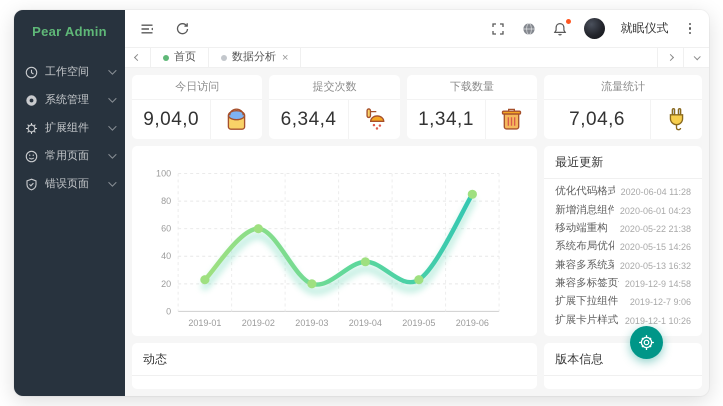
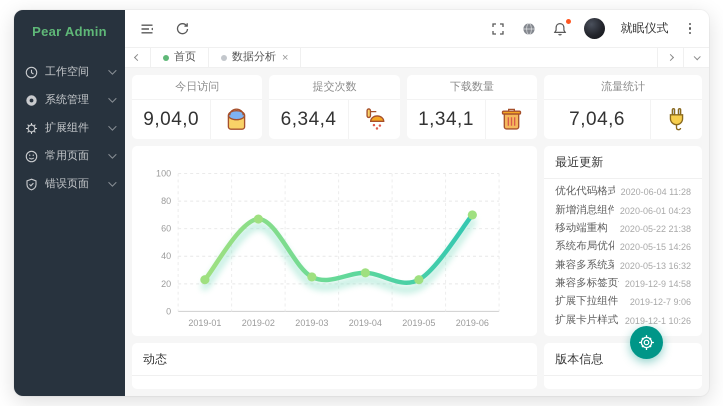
2019-02: 60 -> 67
2019-03: 20 -> 25
2019-04: 36 -> 28
2019-06: 85 -> 70
